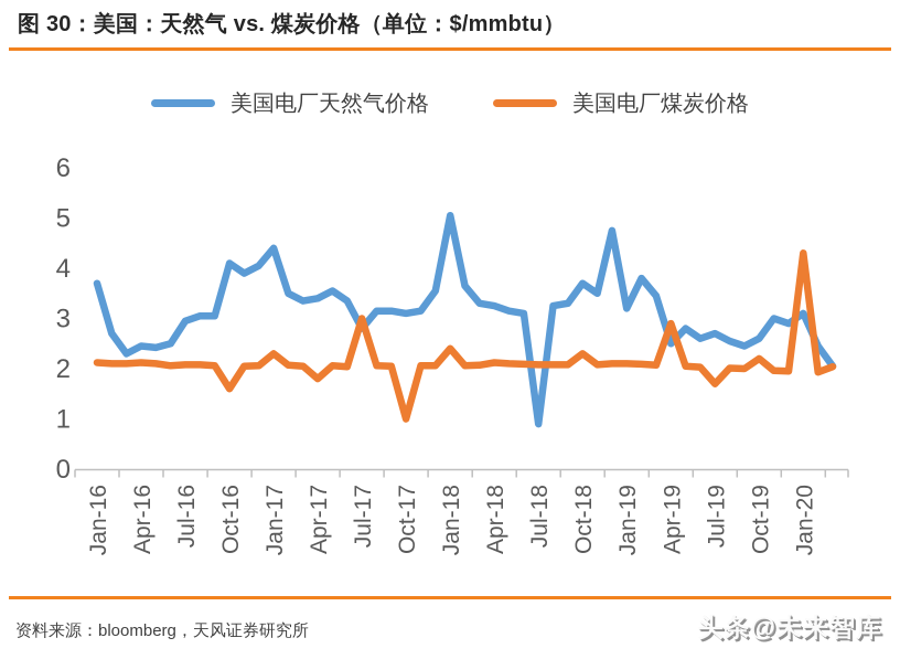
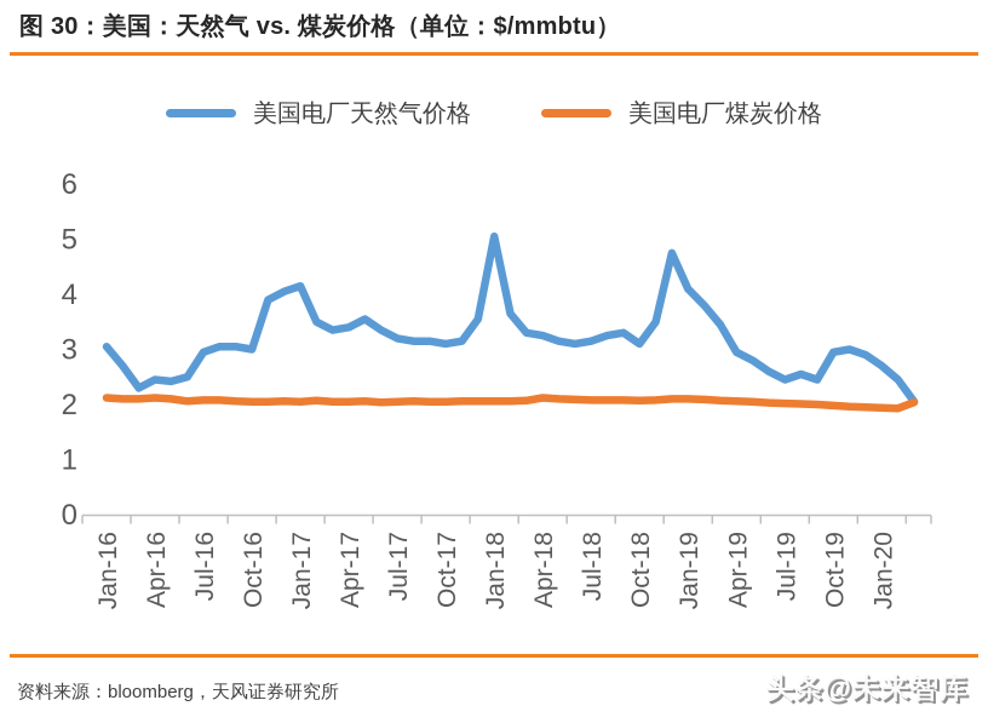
美国电厂天然气价格/Jan-16: 3.7 -> 3.0
美国电厂天然气价格/Oct-16: 4.1 -> 3.0
美国电厂煤炭价格/Oct-16: 1.6 -> 2.0
美国电厂天然气价格/Jan-17: 4.4 -> 4.2
美国电厂煤炭价格/Jan-17: 2.3 -> 2.0
美国电厂煤炭价格/Apr-17: 1.8 -> 2.0
美国电厂天然气价格/Jul-17: 2.8 -> 3.2
美国电厂煤炭价格/Jul-17: 3.0 -> 2.0
美国电厂煤炭价格/Oct-17: 1.0 -> 2.0
美国电厂煤炭价格/Jan-18: 2.4 -> 2.1
美国电厂天然气价格/Jul-18: 0.9 -> 3.1
美国电厂天然气价格/Oct-18: 3.7 -> 3.1
美国电厂煤炭价格/Oct-18: 2.3 -> 2.1
美国电厂天然气价格/Jan-19: 3.2 -> 4.1
美国电厂天然气价格/Apr-19: 2.5 -> 3.0
美国电厂煤炭价格/Apr-19: 2.9 -> 2.1
美国电厂天然气价格/Jul-19: 2.7 -> 2.5
美国电厂煤炭价格/Jul-19: 1.7 -> 2.0
美国电厂天然气价格/Oct-19: 2.6 -> 3.0
美国电厂煤炭价格/Oct-19: 2.2 -> 2.0
美国电厂天然气价格/Jan-20: 3.1 -> 2.7
美国电厂煤炭价格/Jan-20: 4.3 -> 1.9
